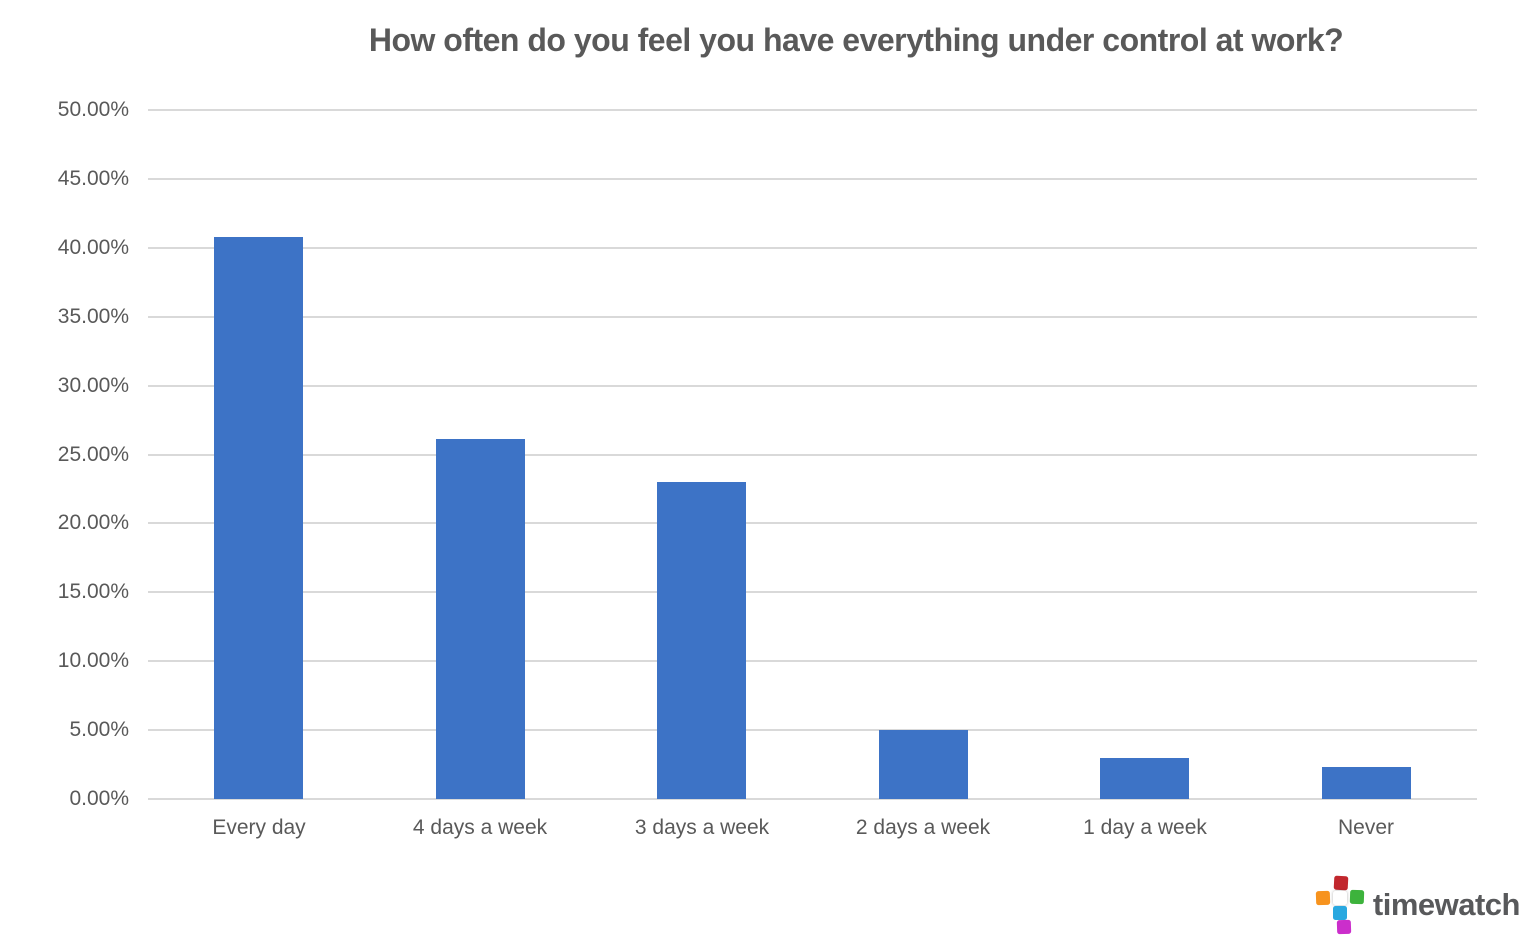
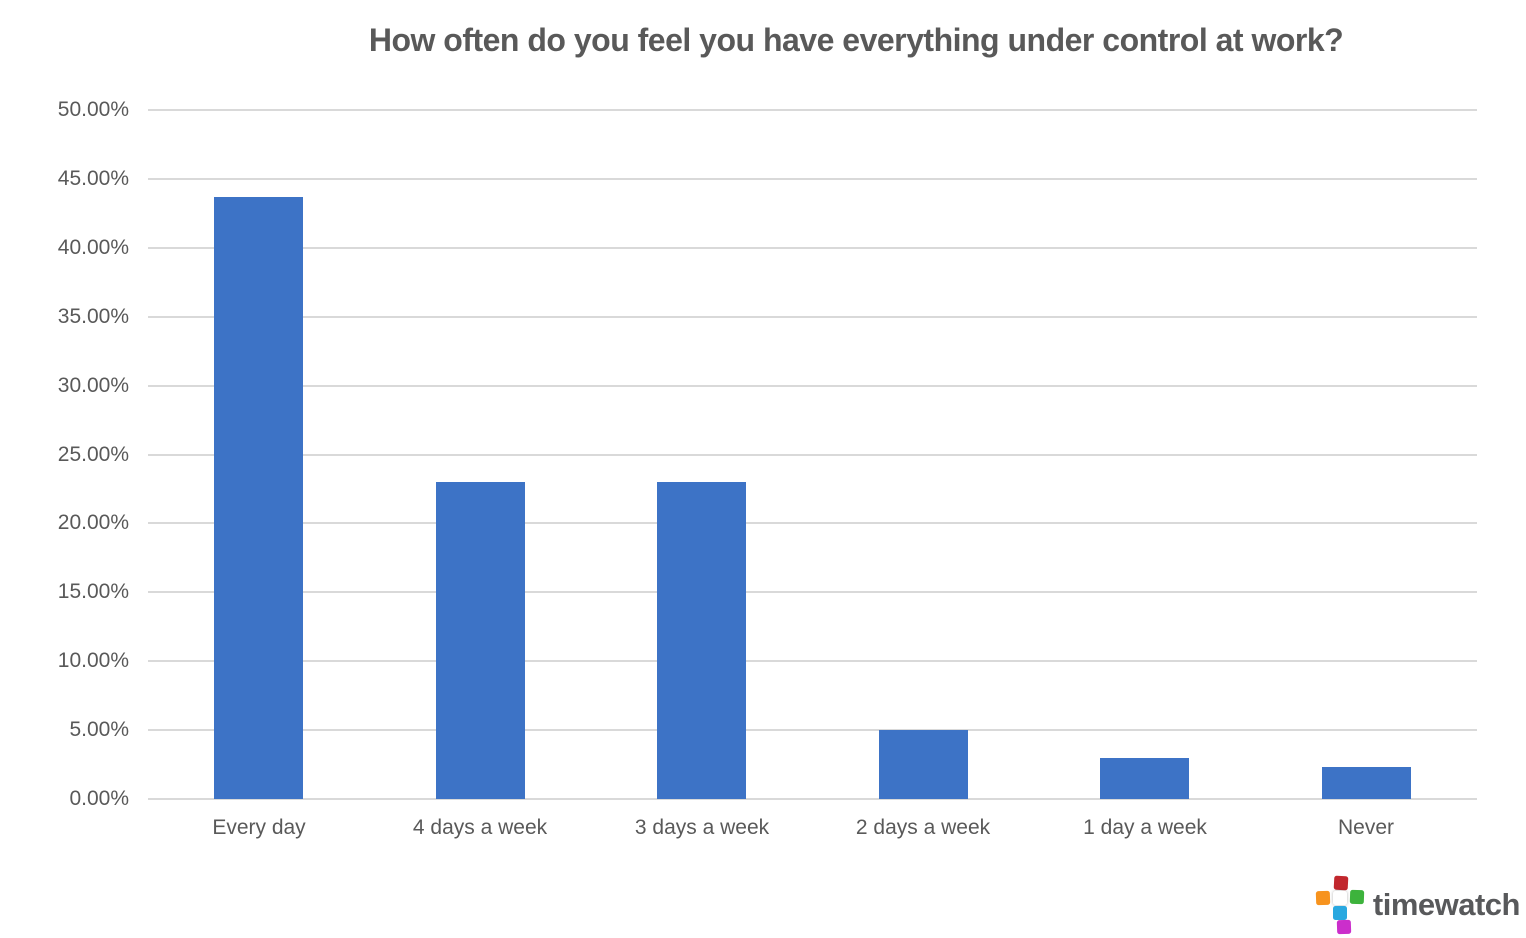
Every day: 40.8% -> 43.7%
4 days a week: 26.1% -> 23.0%
